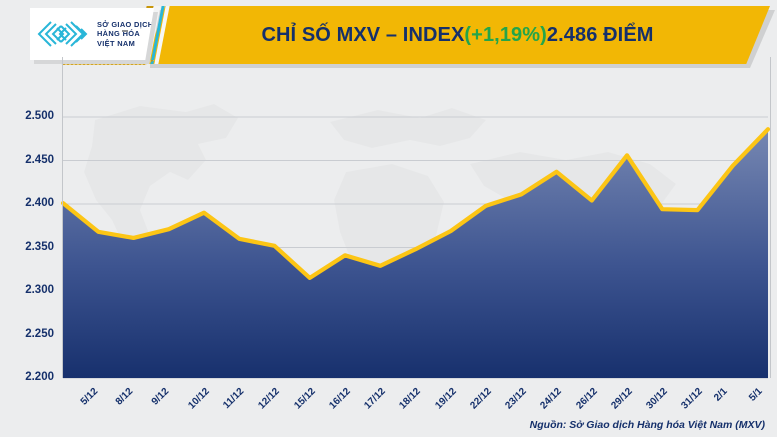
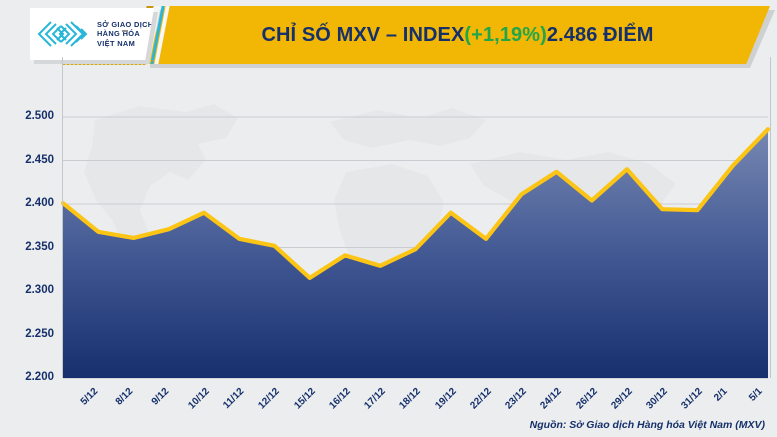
22/12: 2370 -> 2390
23/12: 2400 -> 2360
30/12: 2460 -> 2440
